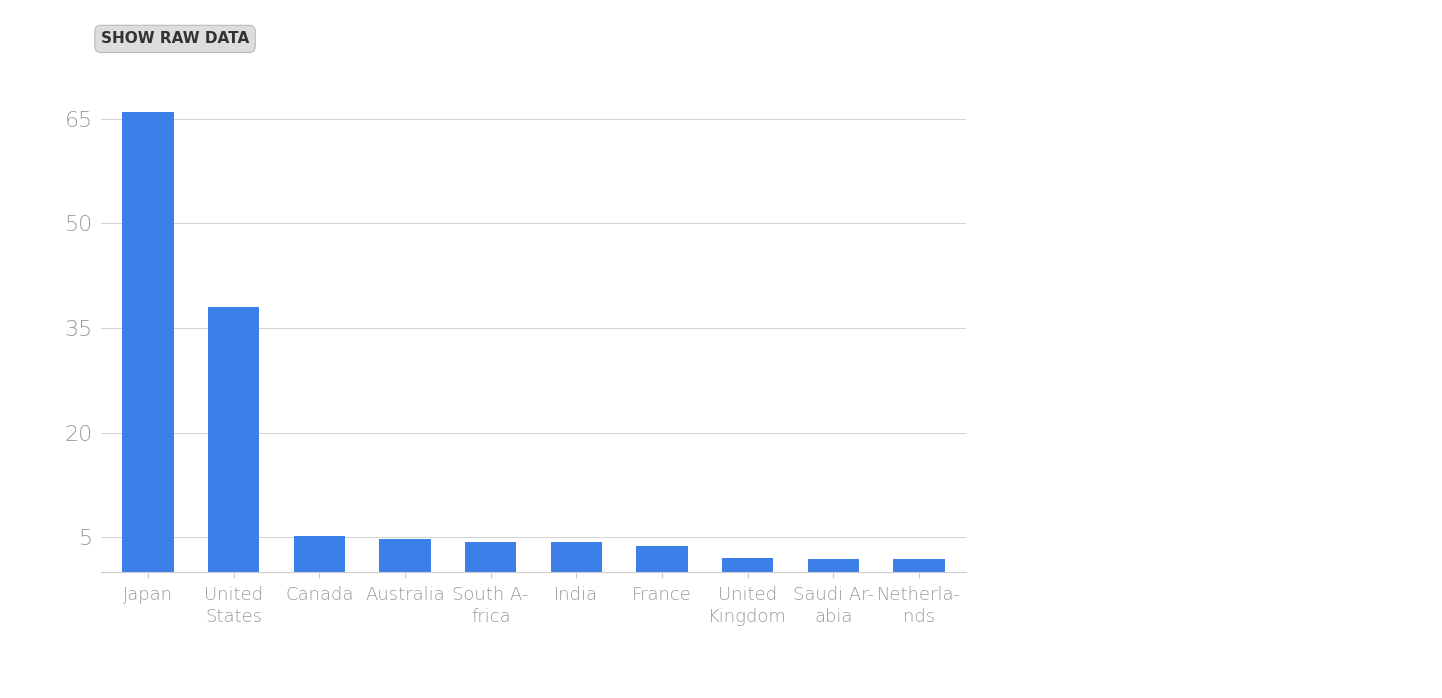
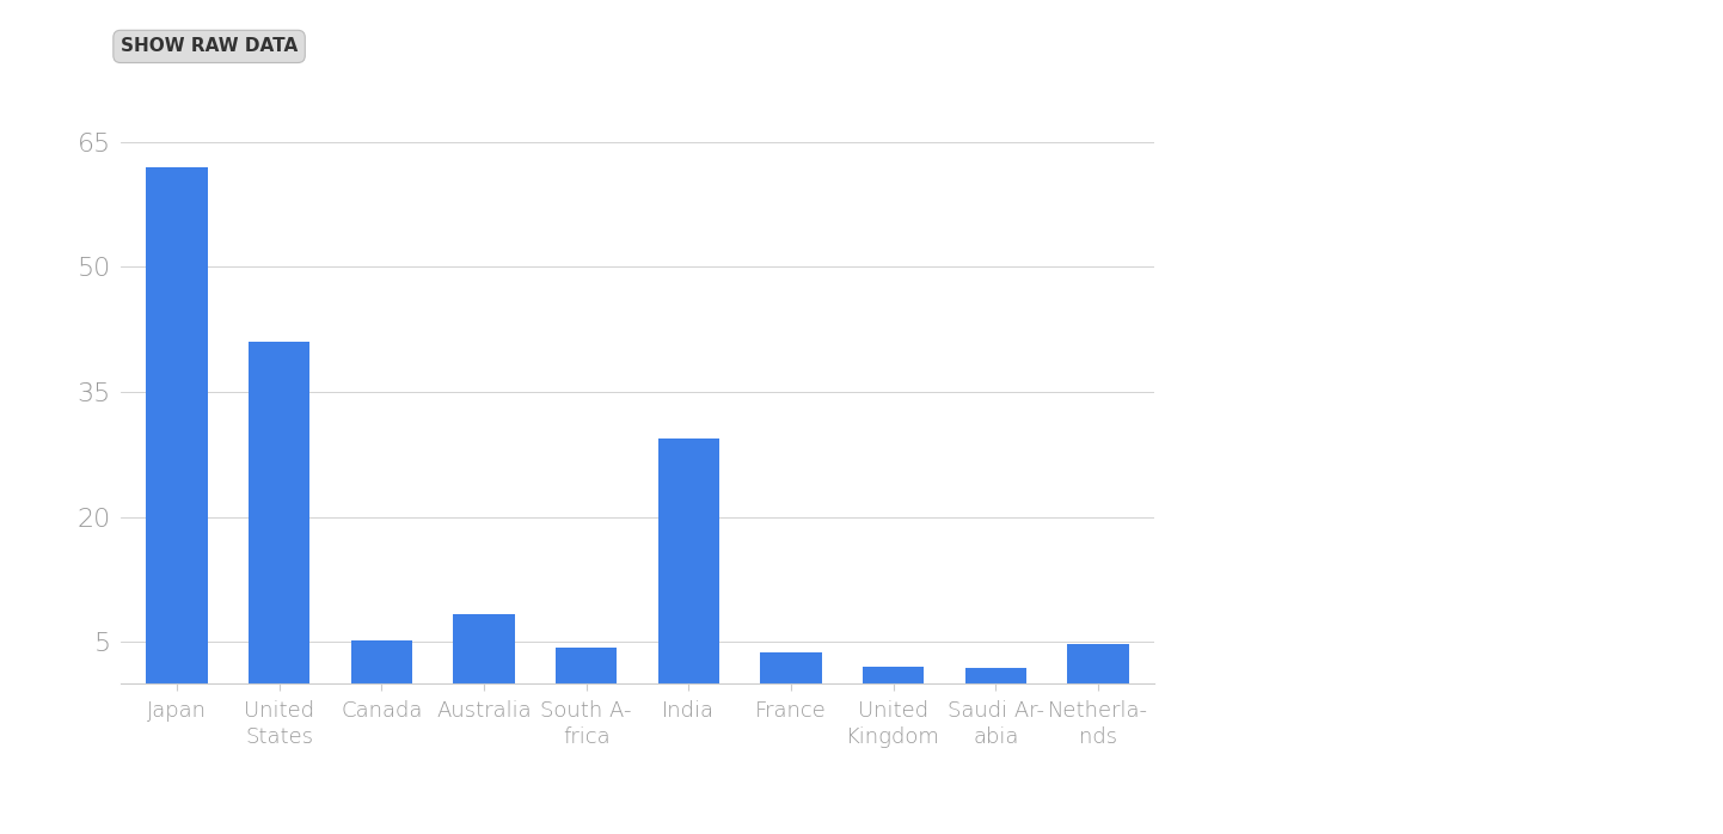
Japan: 66.0 -> 62.0
United States: 38.0 -> 41.0
Australia: 4.8 -> 8.4
India: 4.3 -> 29.4
Netherla- nds: 1.9 -> 4.8
